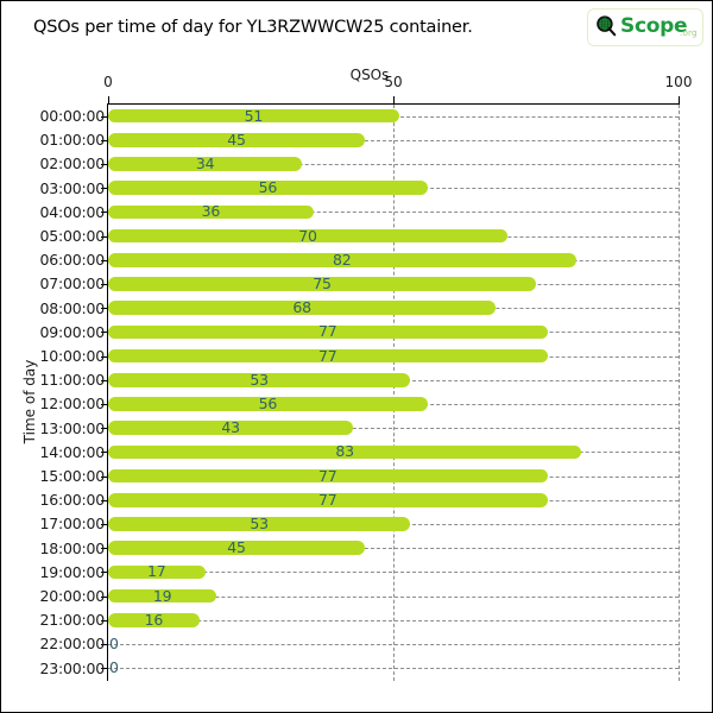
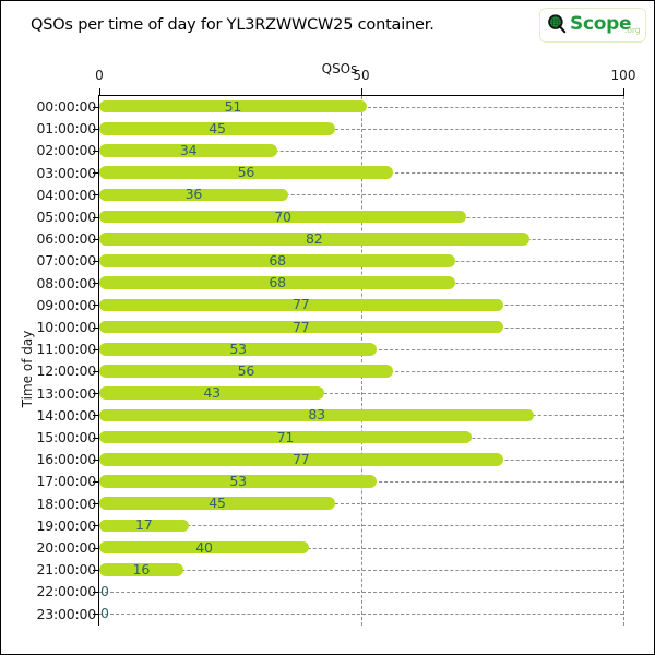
07:00:00: 75 -> 68
15:00:00: 77 -> 71
20:00:00: 19 -> 40
